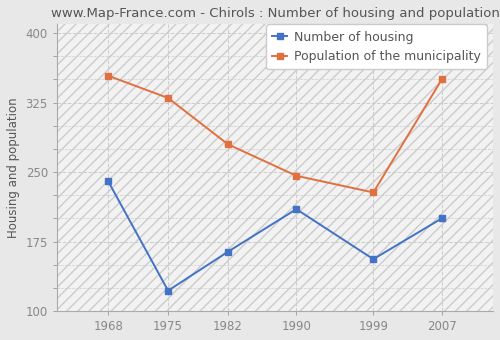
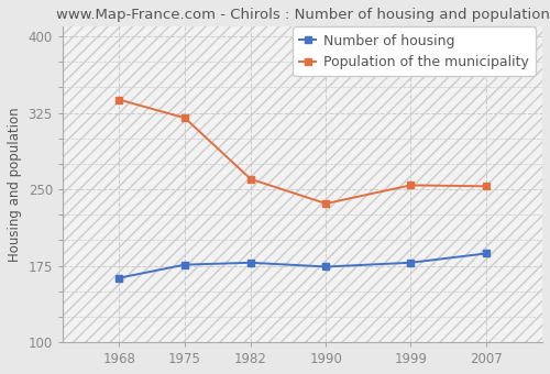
Number of housing/1968: 240 -> 163
Population of the municipality/1968: 354 -> 338
Number of housing/1975: 122 -> 176
Population of the municipality/1975: 330 -> 320
Number of housing/1982: 164 -> 178
Population of the municipality/1982: 280 -> 260
Number of housing/1990: 210 -> 174
Population of the municipality/1990: 246 -> 236
Number of housing/1999: 156 -> 178
Population of the municipality/1999: 228 -> 254
Number of housing/2007: 200 -> 187
Population of the municipality/2007: 350 -> 253
